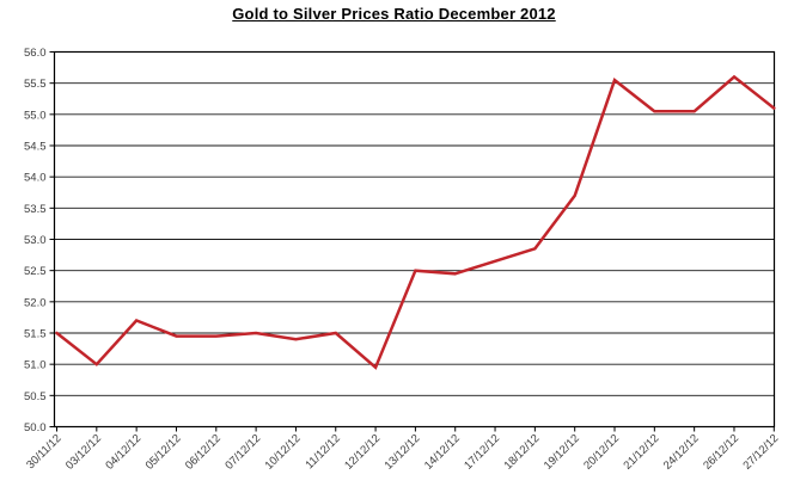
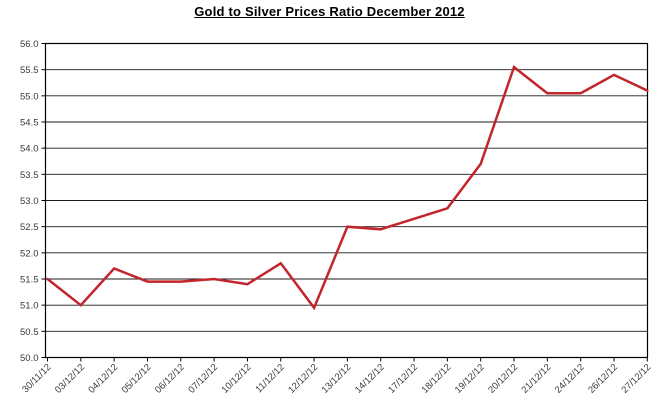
11/12/12: 51.5 -> 51.8
26/12/12: 55.6 -> 55.4
